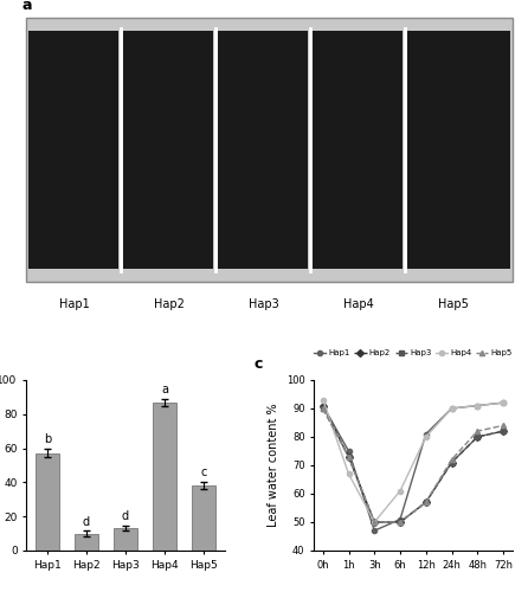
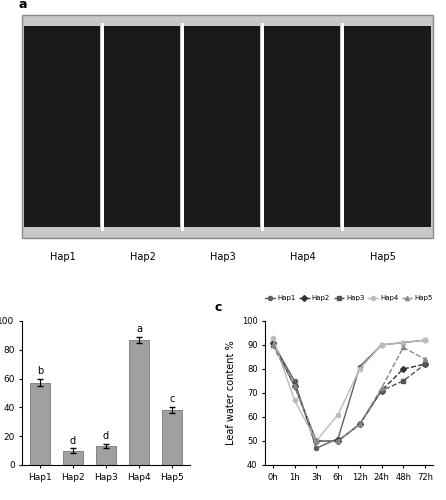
Hap3/48h: 80 -> 75
Hap5/48h: 82 -> 89
